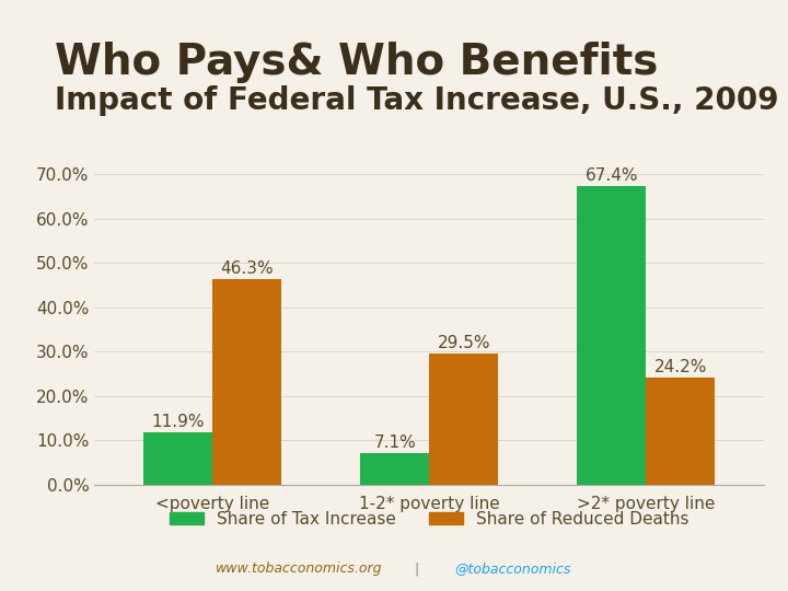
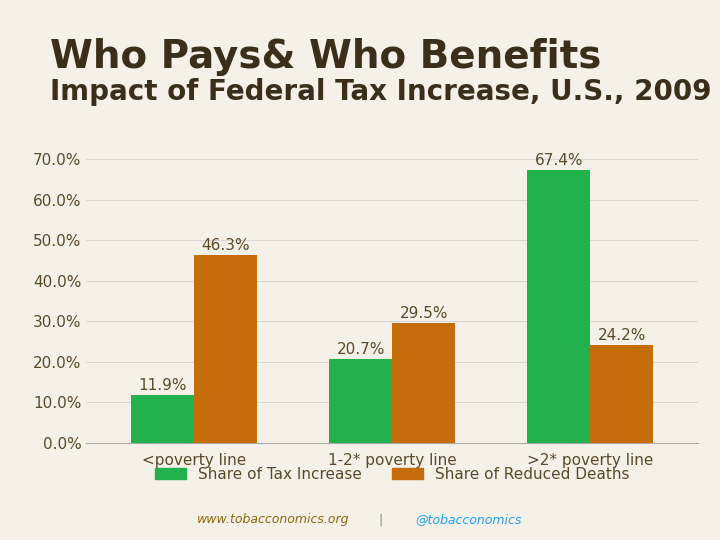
Share of Tax Increase/1-2* poverty line: 7.1% -> 20.7%
